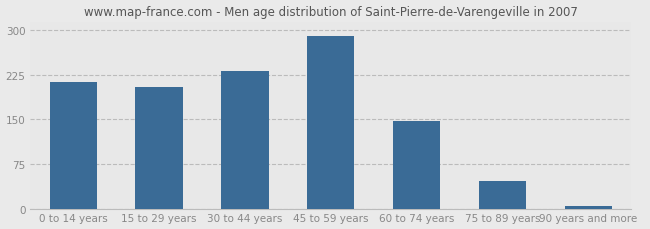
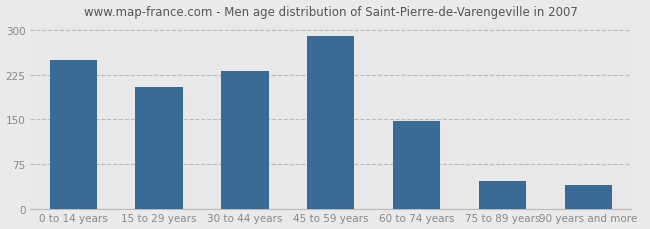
0 to 14 years: 213 -> 250
90 years and more: 5 -> 40
